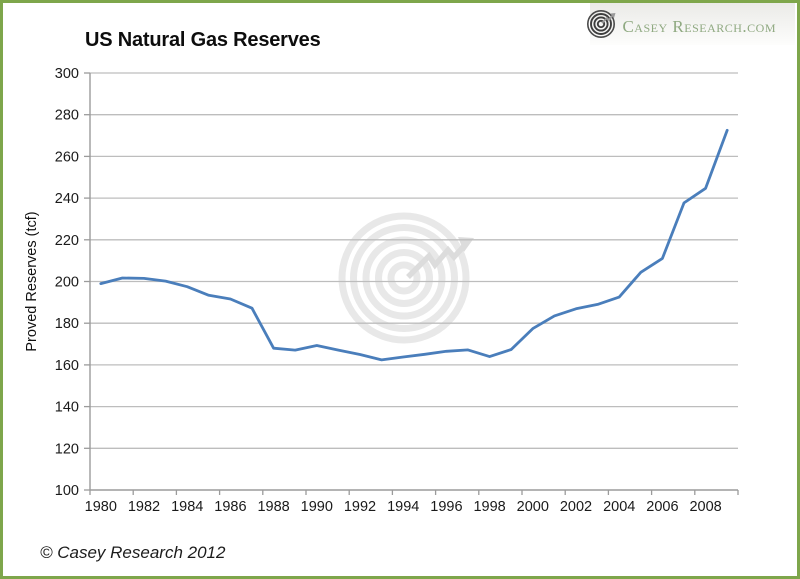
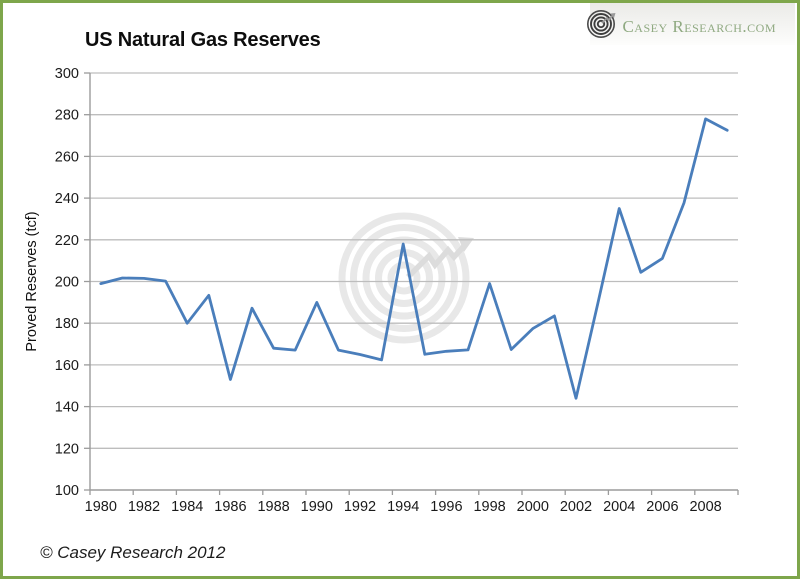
1984: 198 -> 180
1986: 192 -> 153
1990: 169 -> 190
1994: 164 -> 218
1998: 164 -> 199
2002: 187 -> 144
2004: 192 -> 235
2008: 245 -> 278
